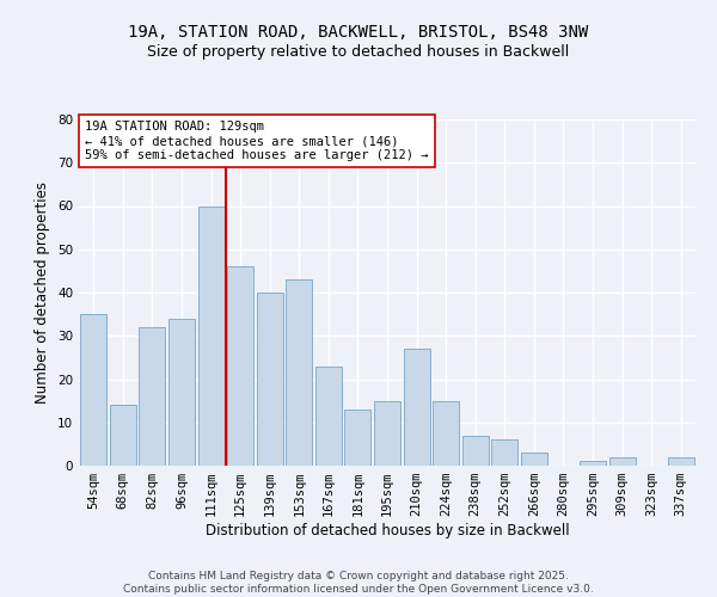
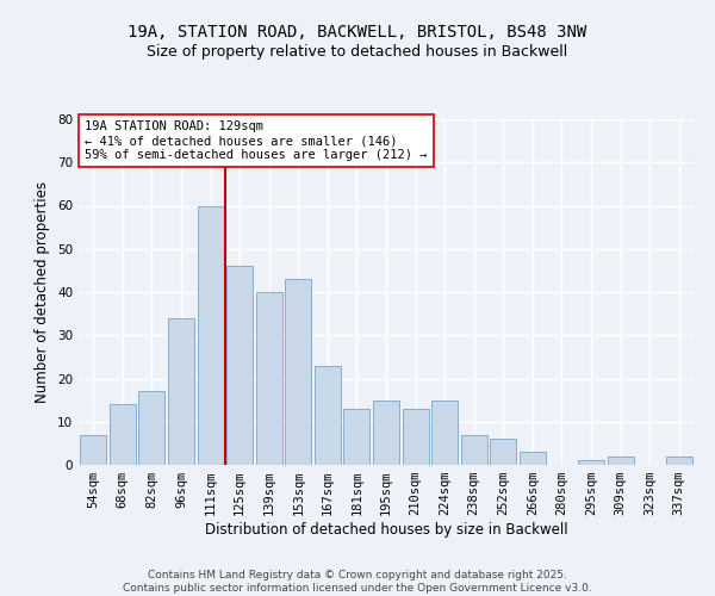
54sqm: 35 -> 7
82sqm: 32 -> 17
210sqm: 27 -> 13
